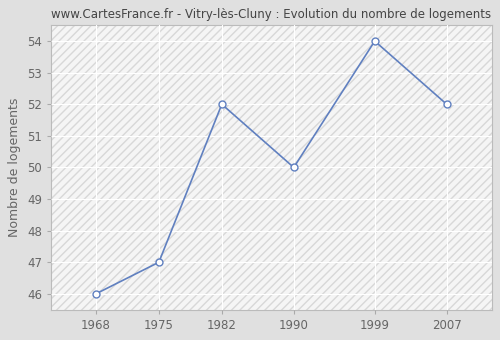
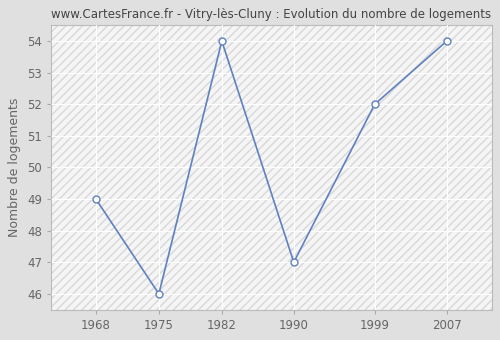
1968: 46 -> 49
1975: 47 -> 46
1982: 52 -> 54
1990: 50 -> 47
1999: 54 -> 52
2007: 52 -> 54
